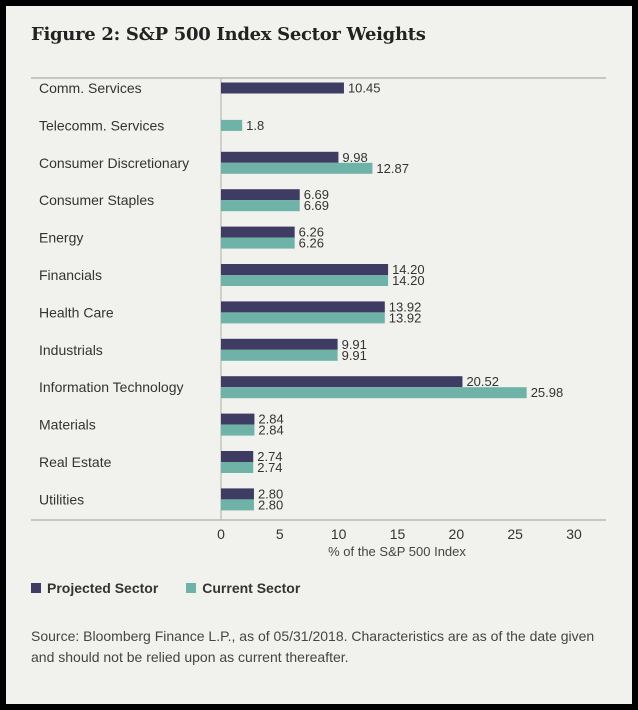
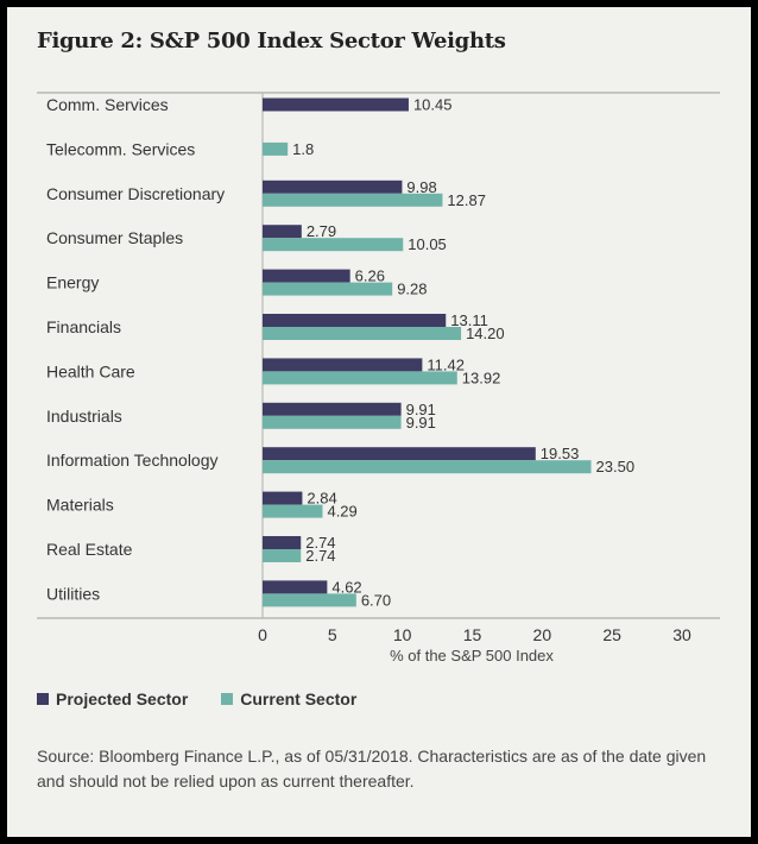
Projected Sector/Consumer Staples: 6.69 -> 2.79
Current Sector/Consumer Staples: 6.69 -> 10.05
Current Sector/Energy: 6.26 -> 9.28
Projected Sector/Financials: 14.20 -> 13.11
Projected Sector/Health Care: 13.92 -> 11.42
Projected Sector/Information Technology: 20.52 -> 19.53
Current Sector/Information Technology: 25.98 -> 23.50
Current Sector/Materials: 2.84 -> 4.29
Projected Sector/Utilities: 2.80 -> 4.62
Current Sector/Utilities: 2.80 -> 6.70
